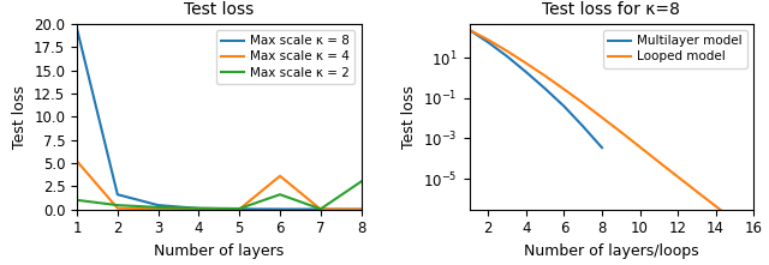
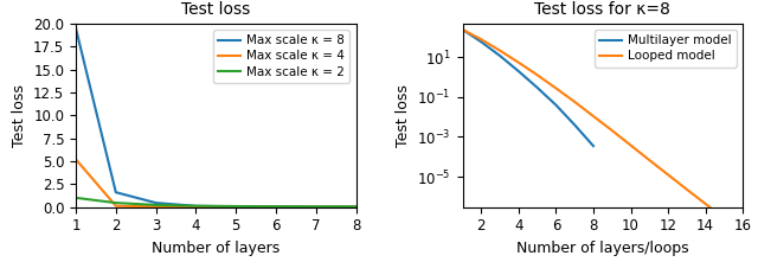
Test loss/Max scale κ = 4/6: 3.6 -> 0.0
Test loss/Max scale κ = 2/6: 1.6 -> 0.1
Test loss/Max scale κ = 2/8: 3.0 -> 0.0
